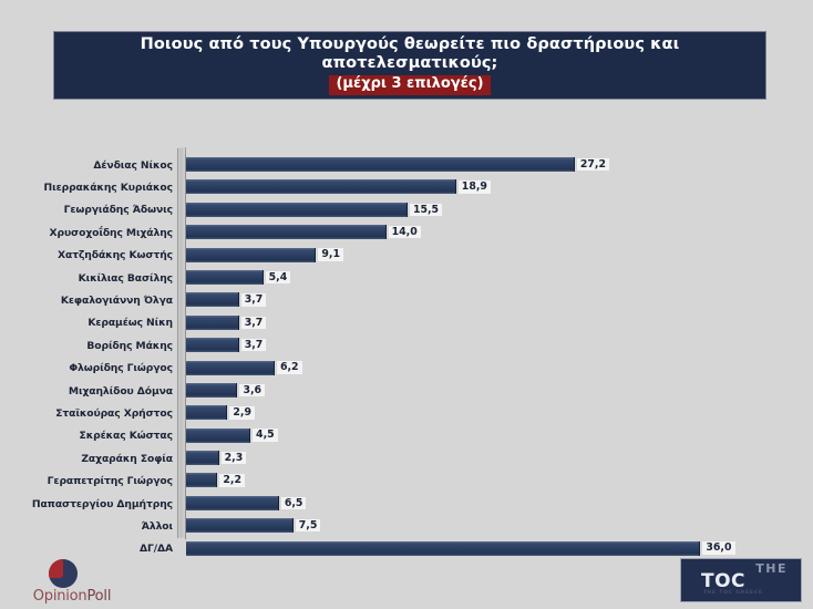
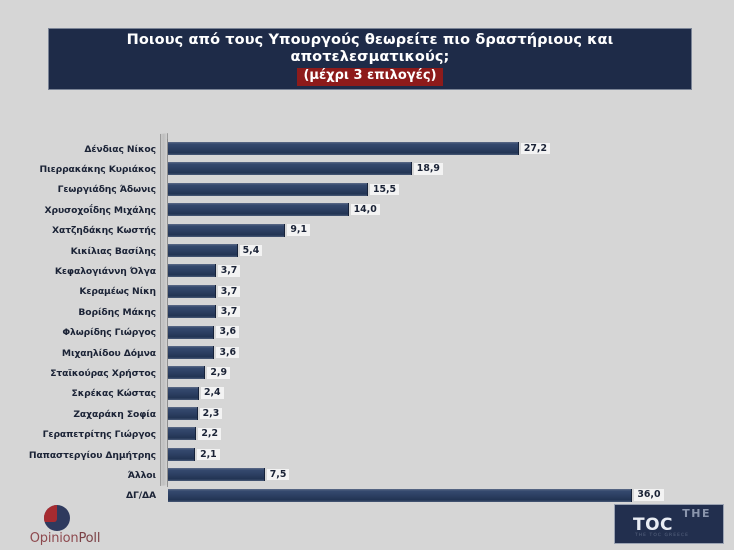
Φλωρίδης Γιώργος: 6,2 -> 3,6
Σκρέκας Κώστας: 4,5 -> 2,4
Παπαστεργίου Δημήτρης: 6,5 -> 2,1
